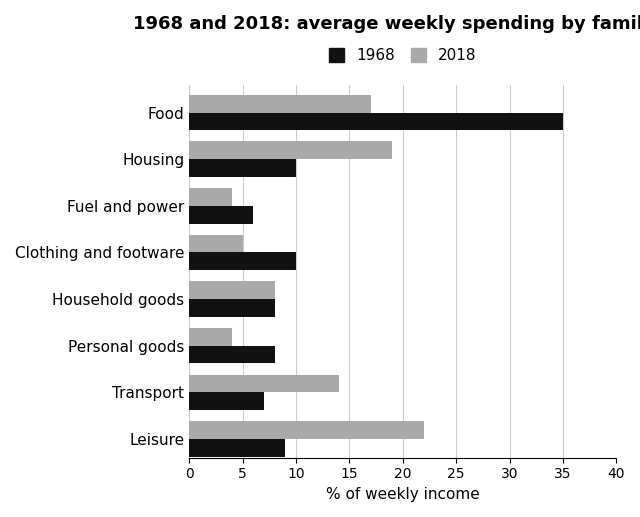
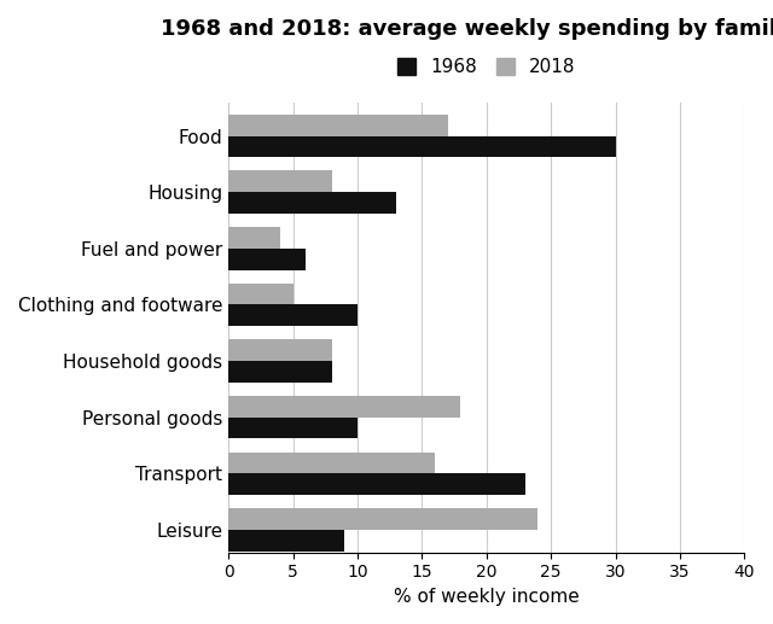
1968/Food: 35 -> 30
2018/Housing: 19 -> 8
1968/Housing: 10 -> 13
2018/Personal goods: 4 -> 18
1968/Personal goods: 8 -> 10
2018/Transport: 14 -> 16
1968/Transport: 7 -> 23
2018/Leisure: 22 -> 24
